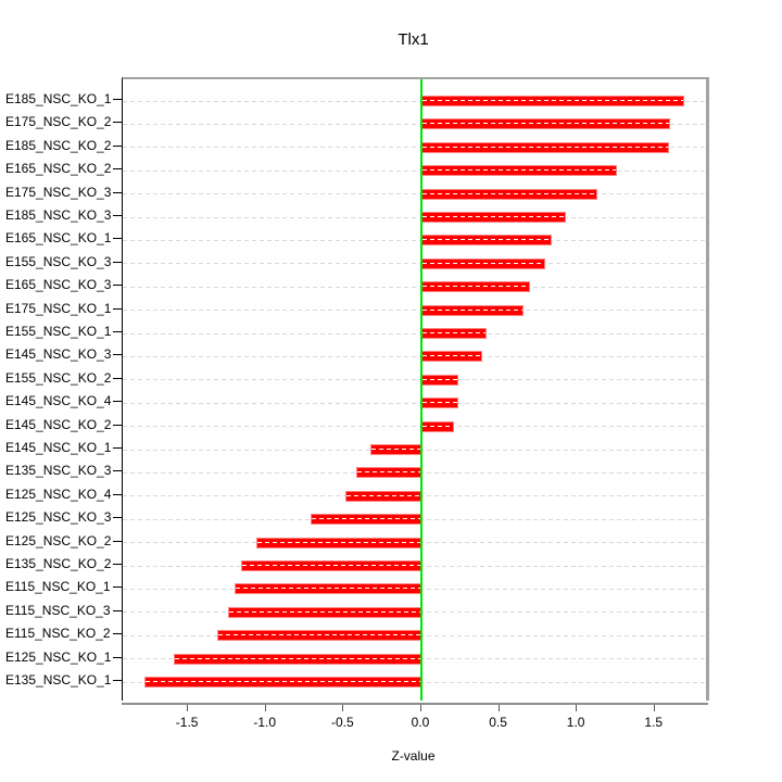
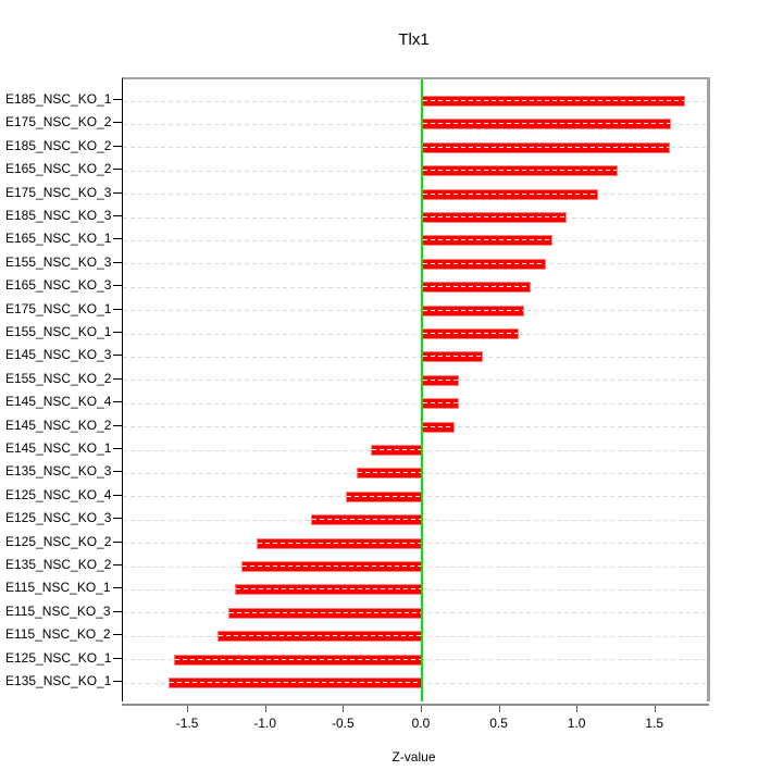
E155_NSC_KO_1: 0.42 -> 0.62
E135_NSC_KO_1: -1.78 -> -1.63
